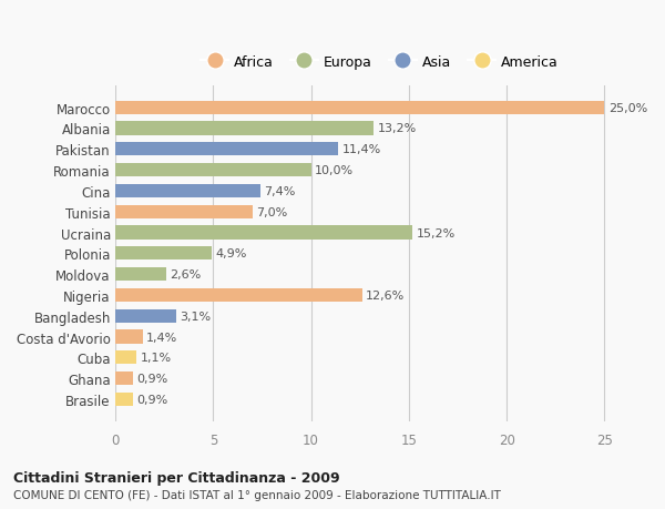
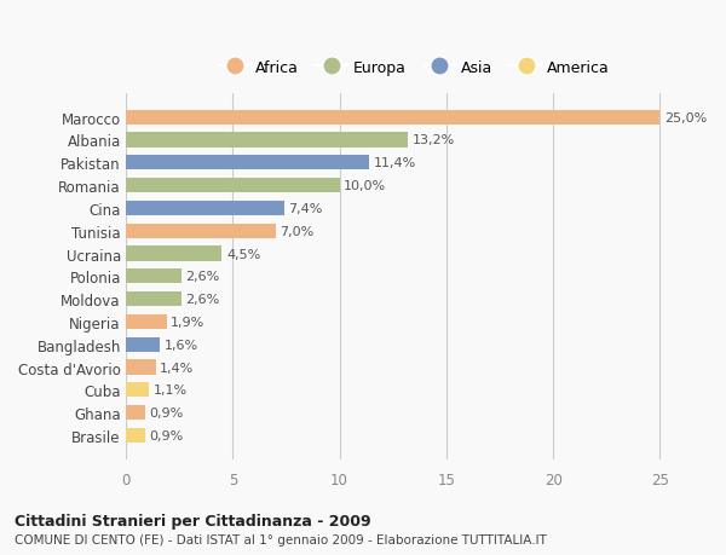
Ucraina: 15,2% -> 4,5%
Polonia: 4,9% -> 2,6%
Nigeria: 12,6% -> 1,9%
Bangladesh: 3,1% -> 1,6%
